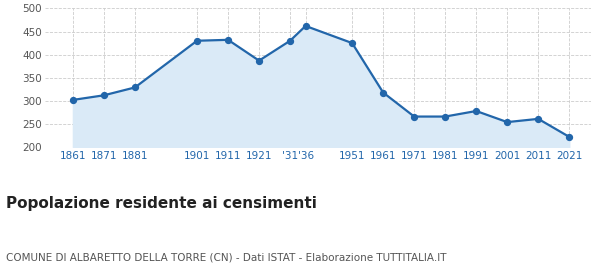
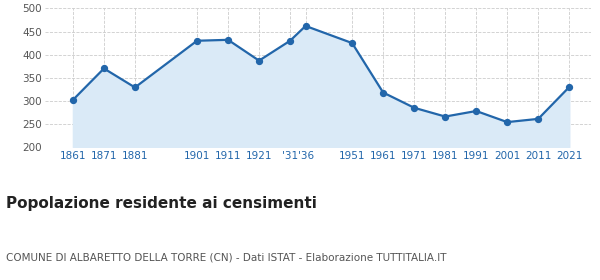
1871: 312 -> 370
1971: 266 -> 285
2021: 222 -> 330
